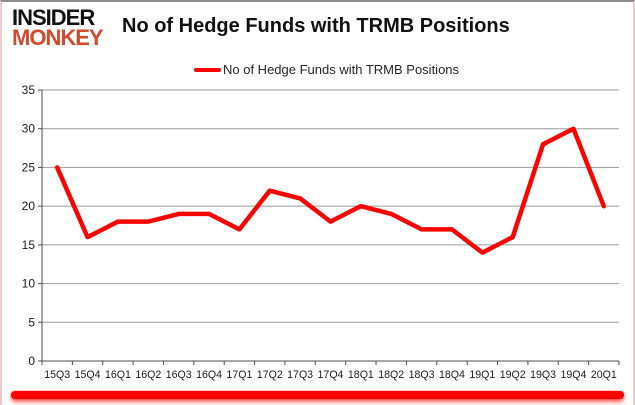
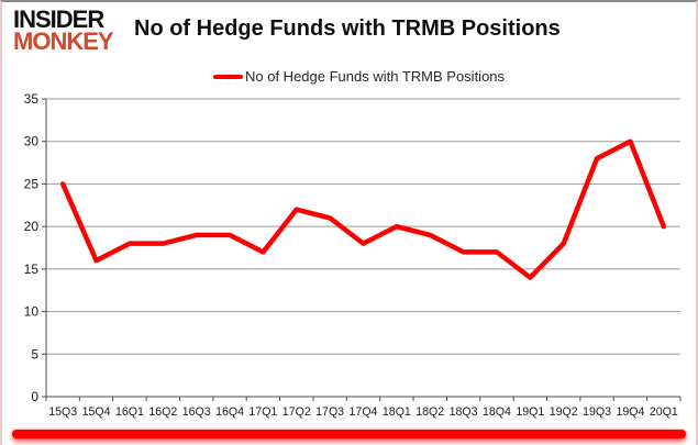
19Q2: 16 -> 18
